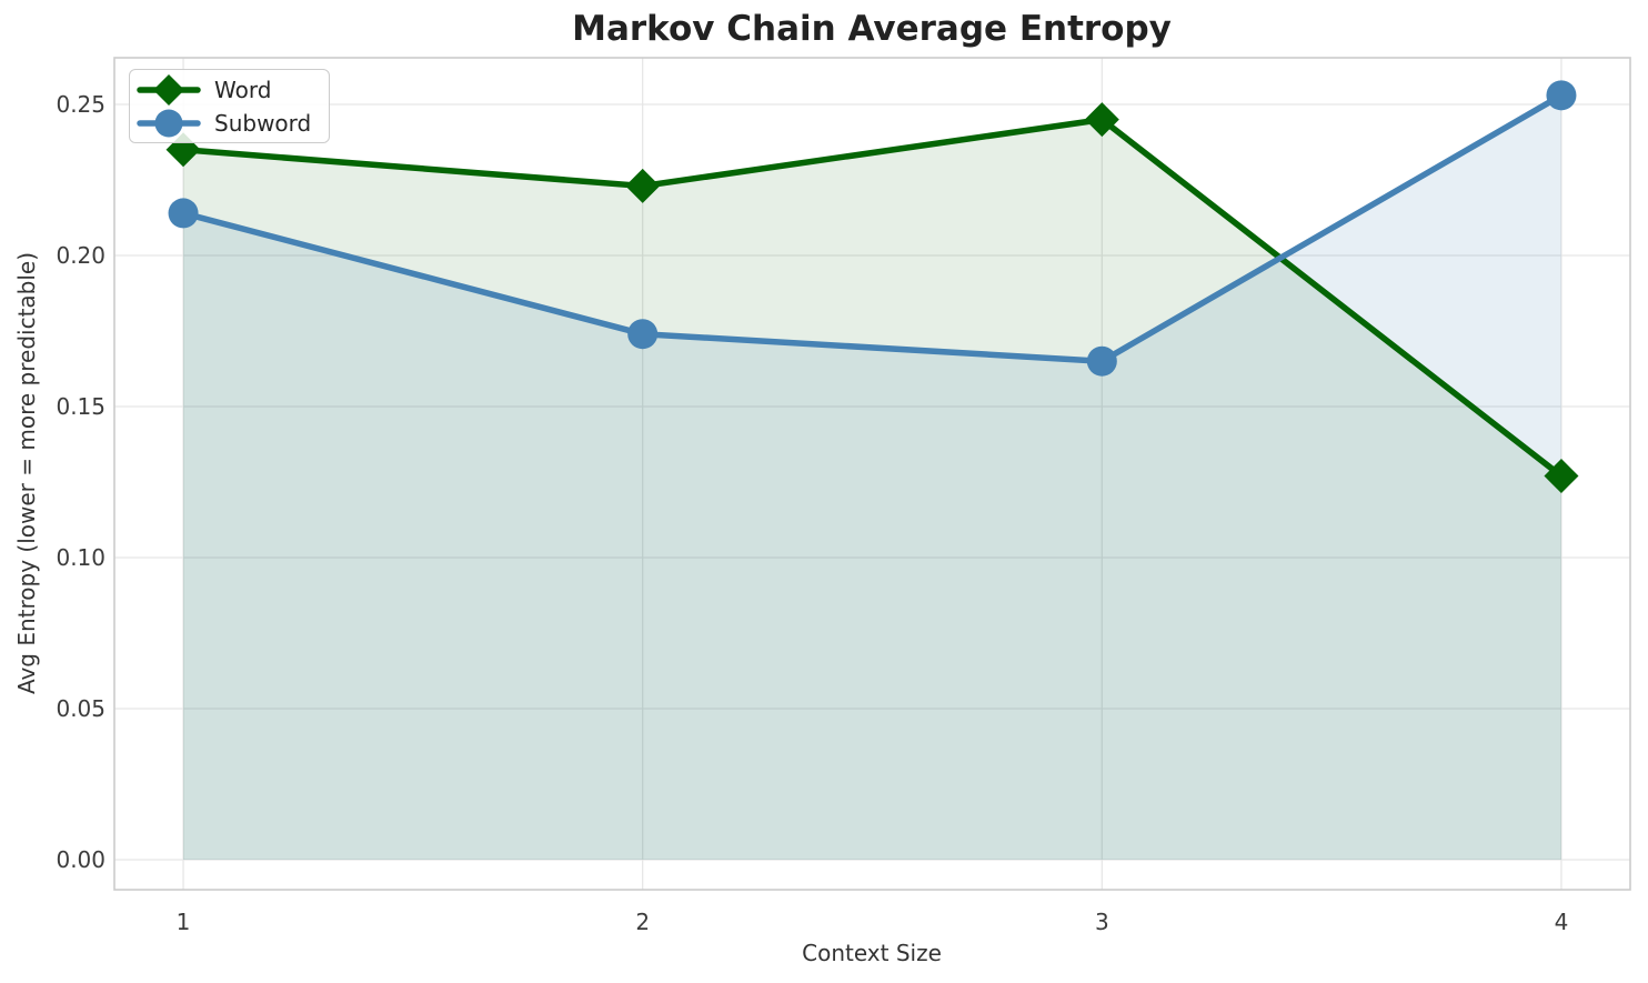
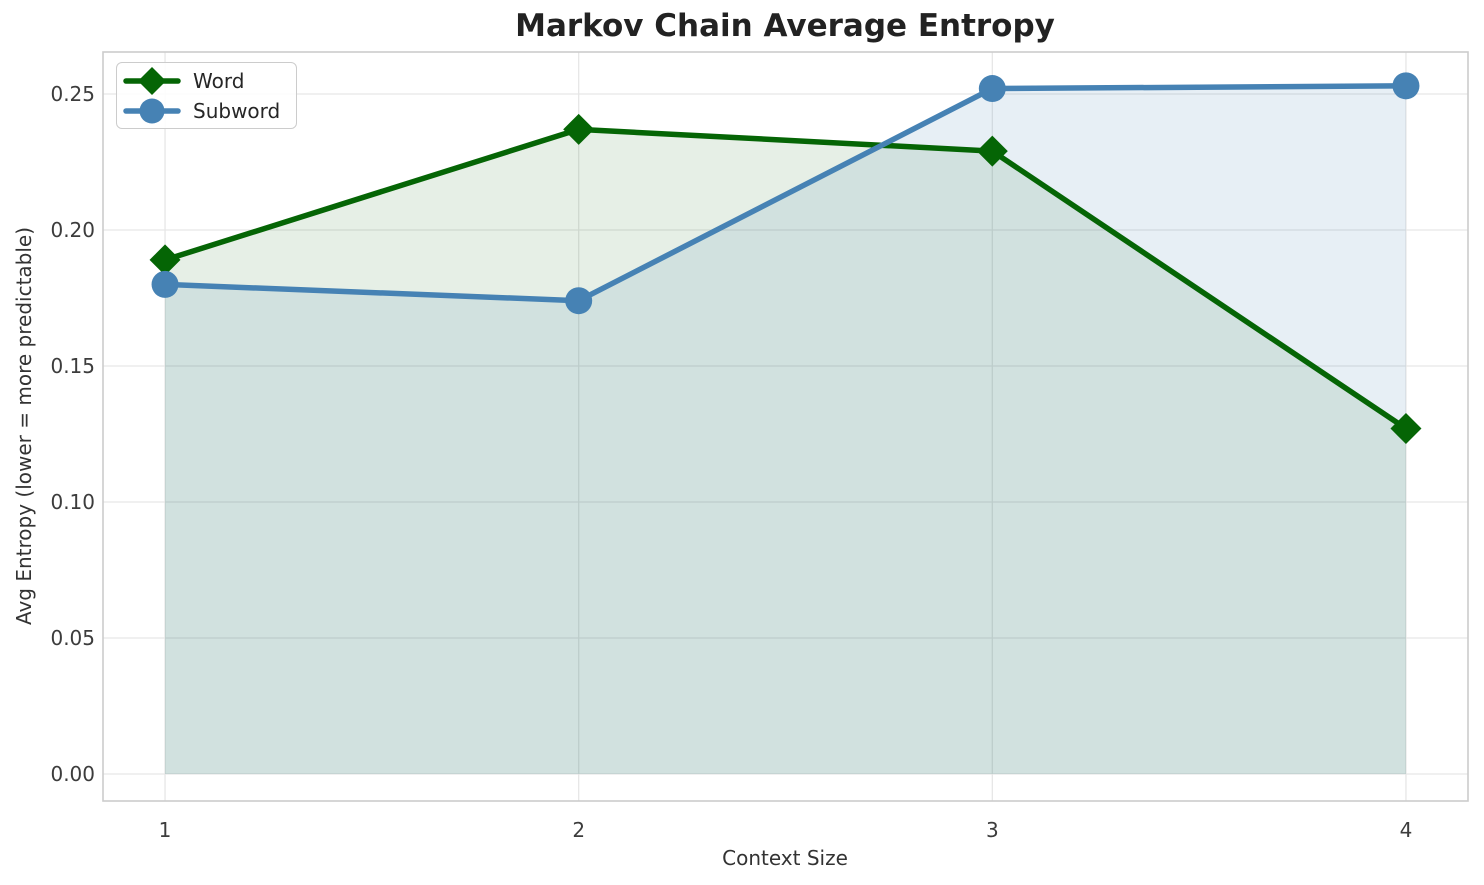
Word/1: 0.235 -> 0.189
Subword/1: 0.214 -> 0.180
Word/2: 0.223 -> 0.237
Word/3: 0.245 -> 0.229
Subword/3: 0.165 -> 0.252
